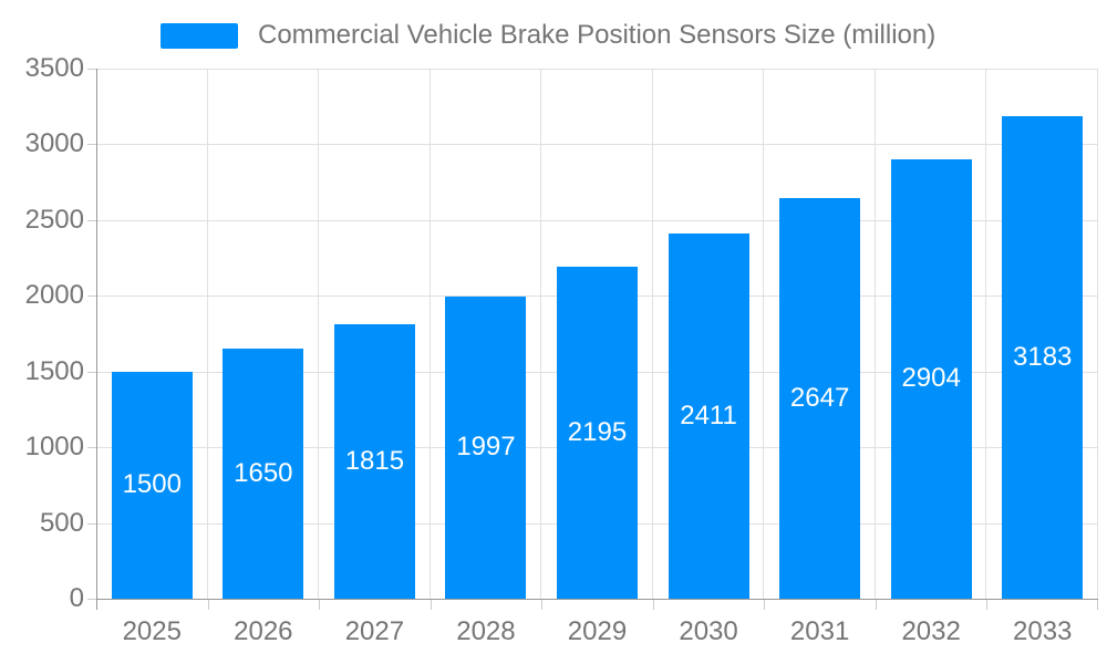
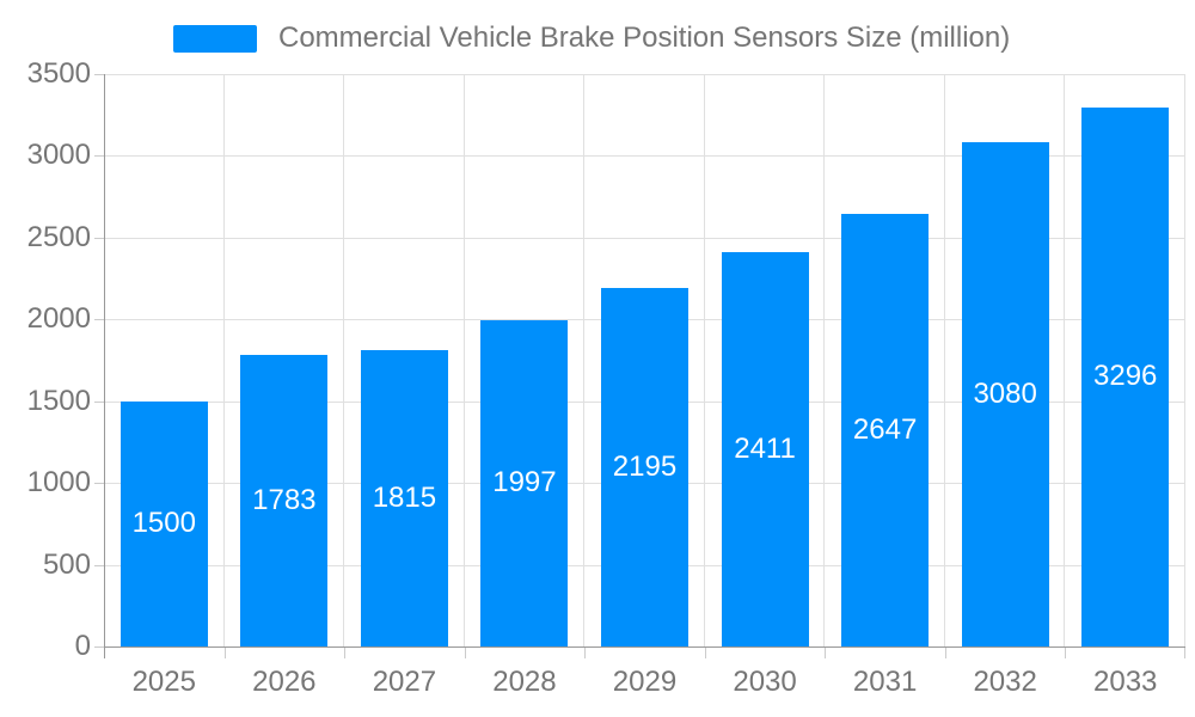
2026: 1650 -> 1783
2032: 2904 -> 3080
2033: 3183 -> 3296
